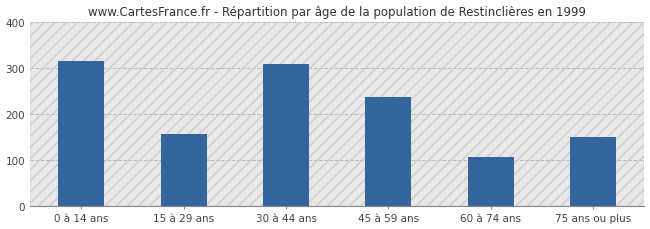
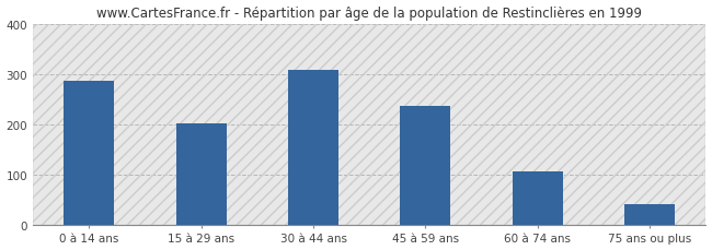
0 à 14 ans: 315 -> 285
15 à 29 ans: 155 -> 202
75 ans ou plus: 150 -> 40
